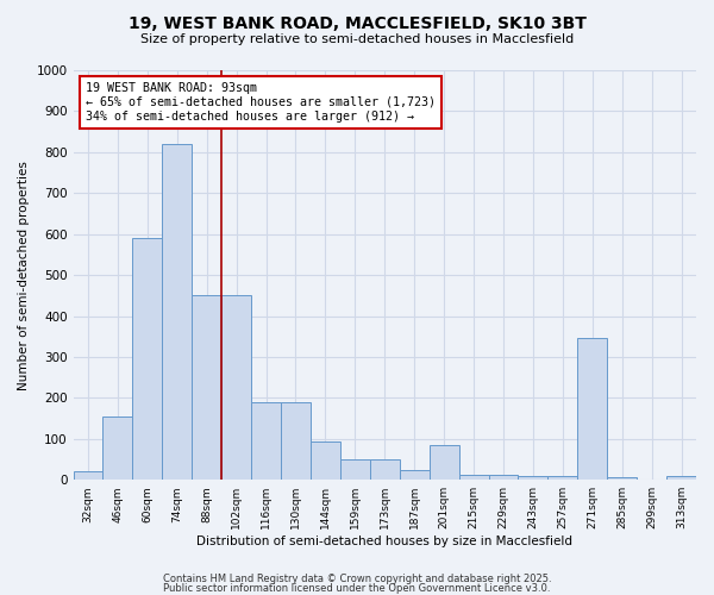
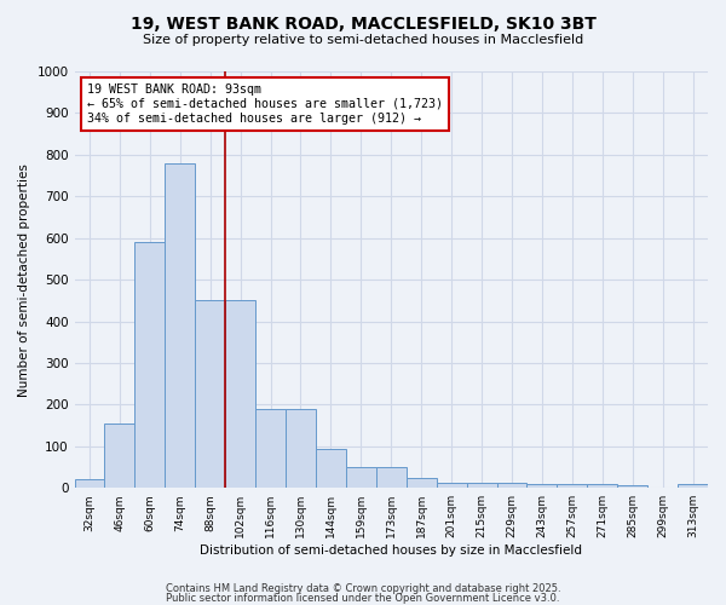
74sqm: 820 -> 780
201sqm: 85 -> 12
271sqm: 345 -> 8
